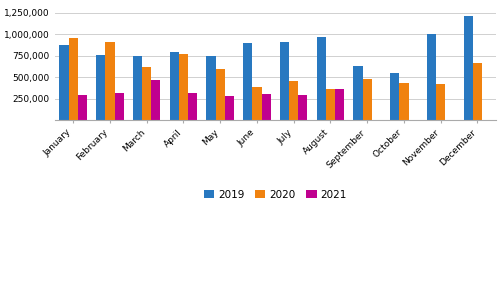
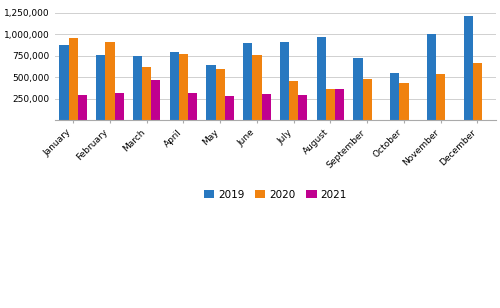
2019/May: 750,000 -> 640,000
2020/June: 390,000 -> 760,000
2019/September: 630,000 -> 720,000
2020/November: 420,000 -> 540,000
